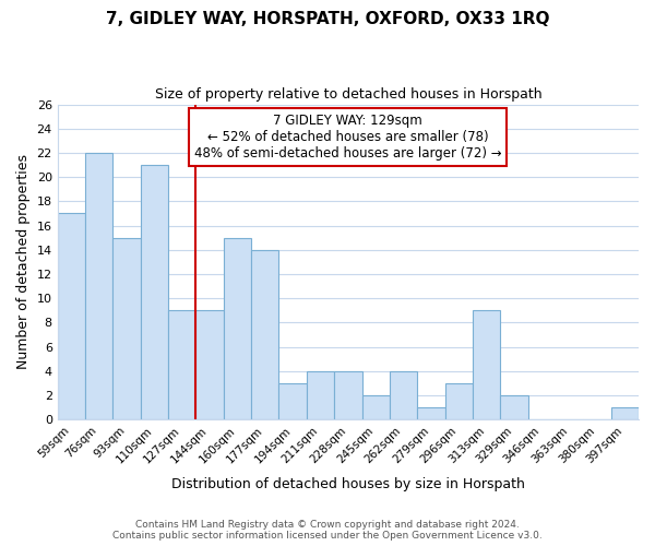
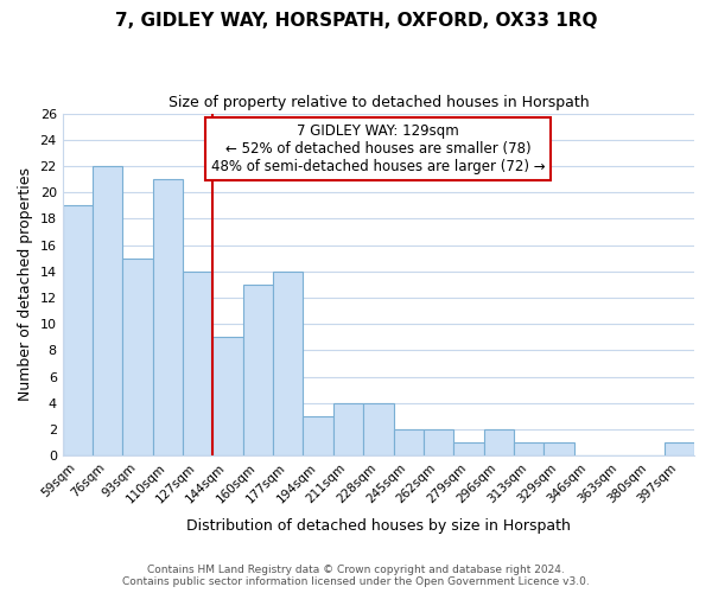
59sqm: 17 -> 19
127sqm: 9 -> 14
160sqm: 15 -> 13
262sqm: 4 -> 2
296sqm: 3 -> 2
313sqm: 9 -> 1
329sqm: 2 -> 1
